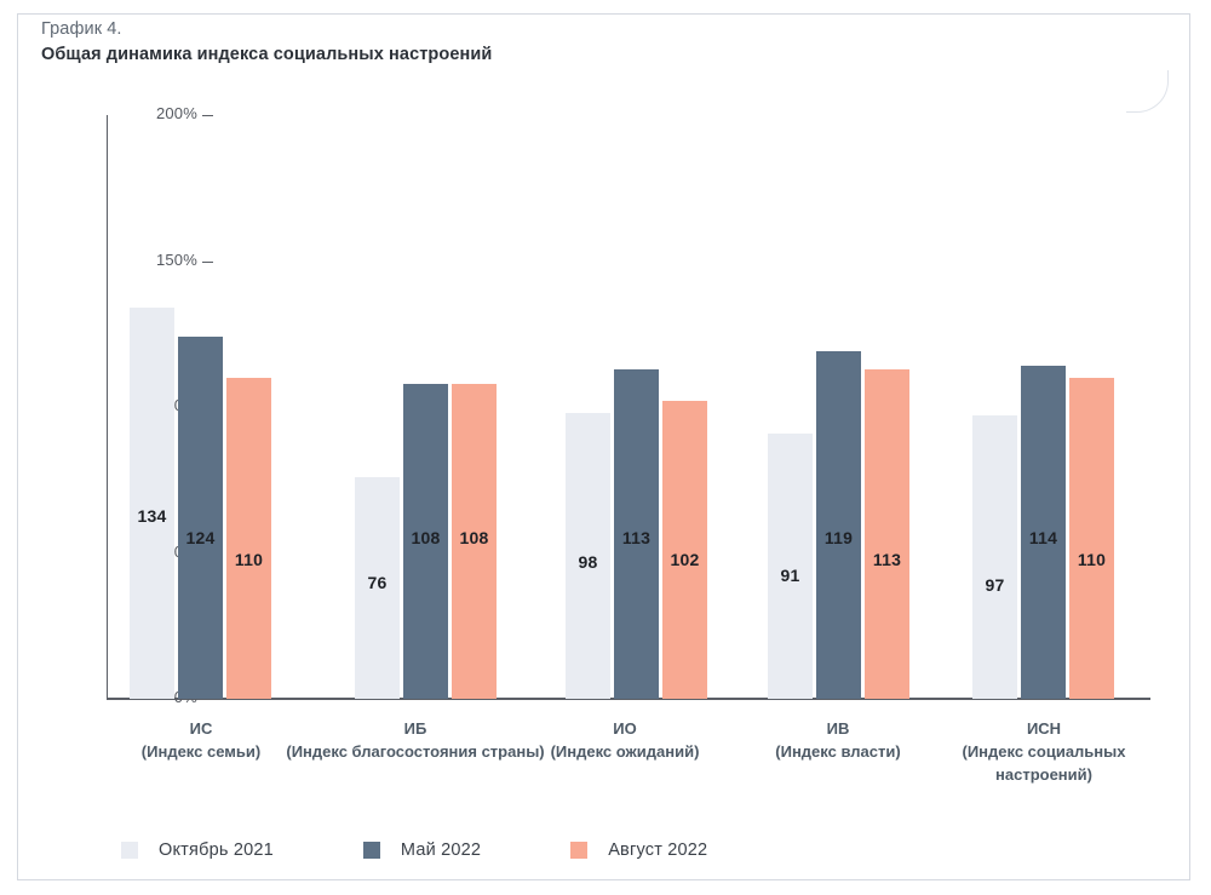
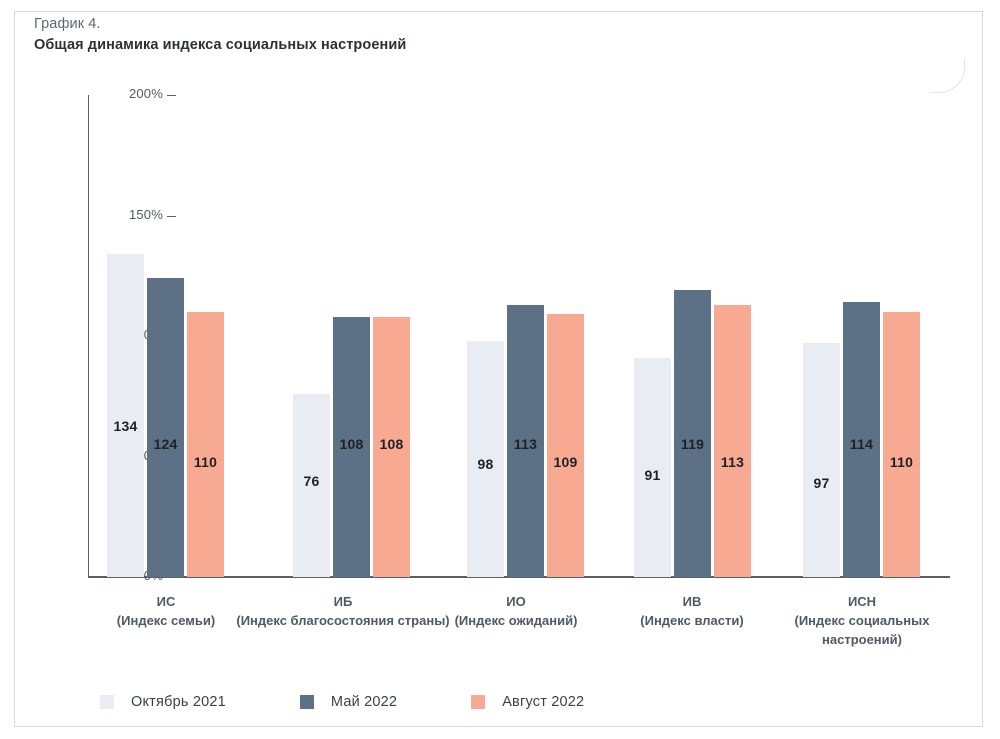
Август 2022/ИО (Индекс ожиданий): 102 -> 109
